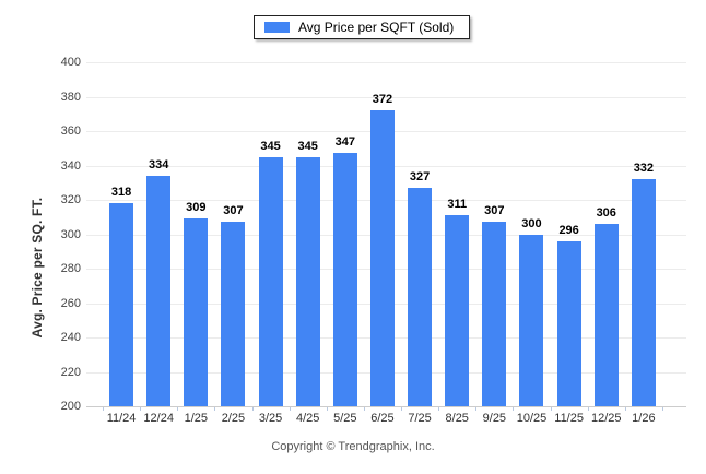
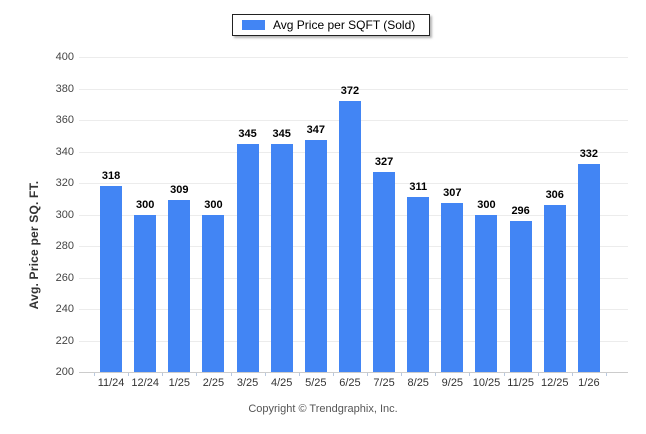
12/24: 334 -> 300
2/25: 307 -> 300
